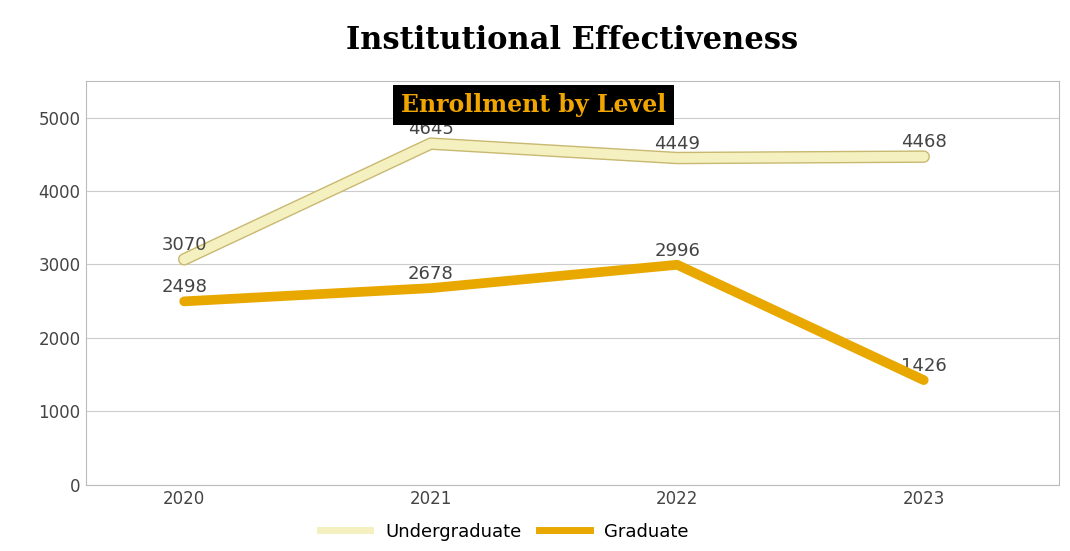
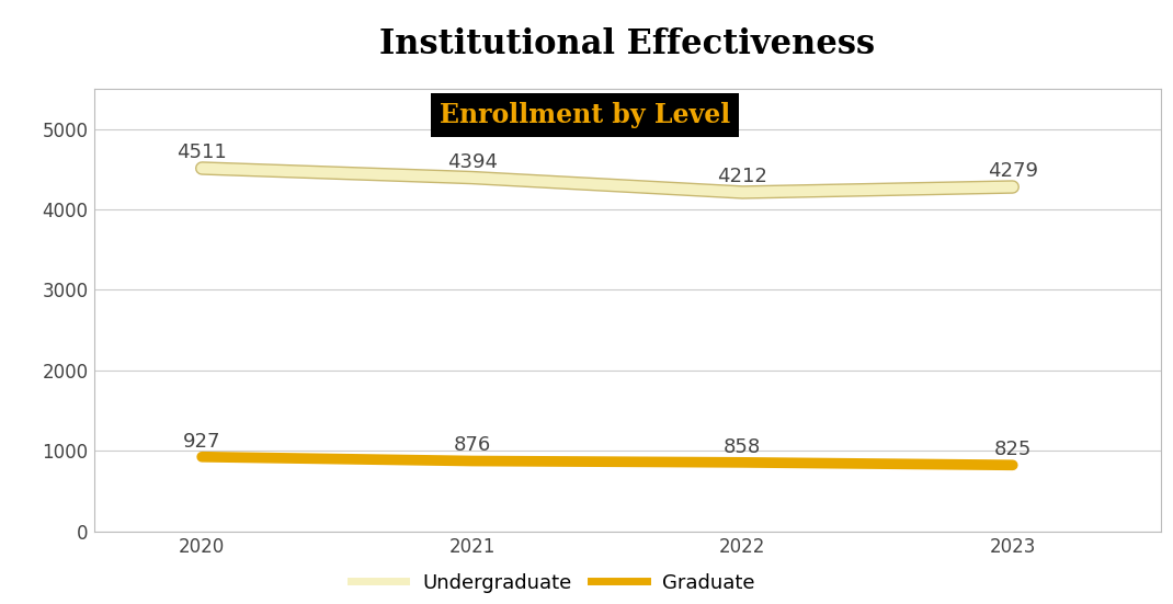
Undergraduate/2020: 3070 -> 4511
Graduate/2020: 2498 -> 927
Undergraduate/2021: 4645 -> 4394
Graduate/2021: 2678 -> 876
Undergraduate/2022: 4449 -> 4212
Graduate/2022: 2996 -> 858
Undergraduate/2023: 4468 -> 4279
Graduate/2023: 1426 -> 825
